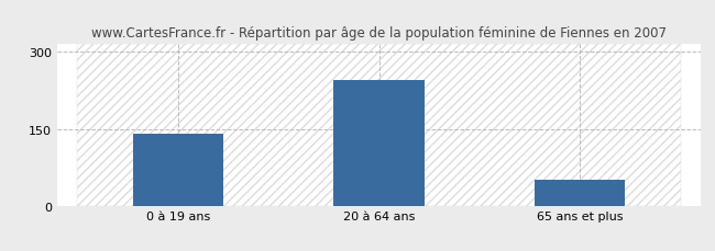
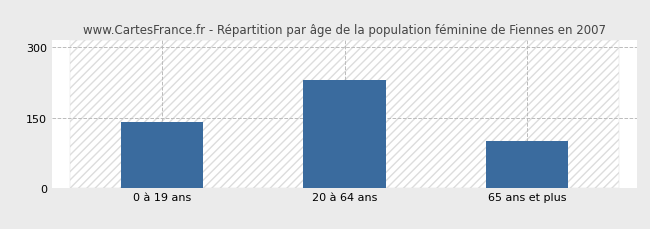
20 à 64 ans: 245 -> 230
65 ans et plus: 50 -> 100
